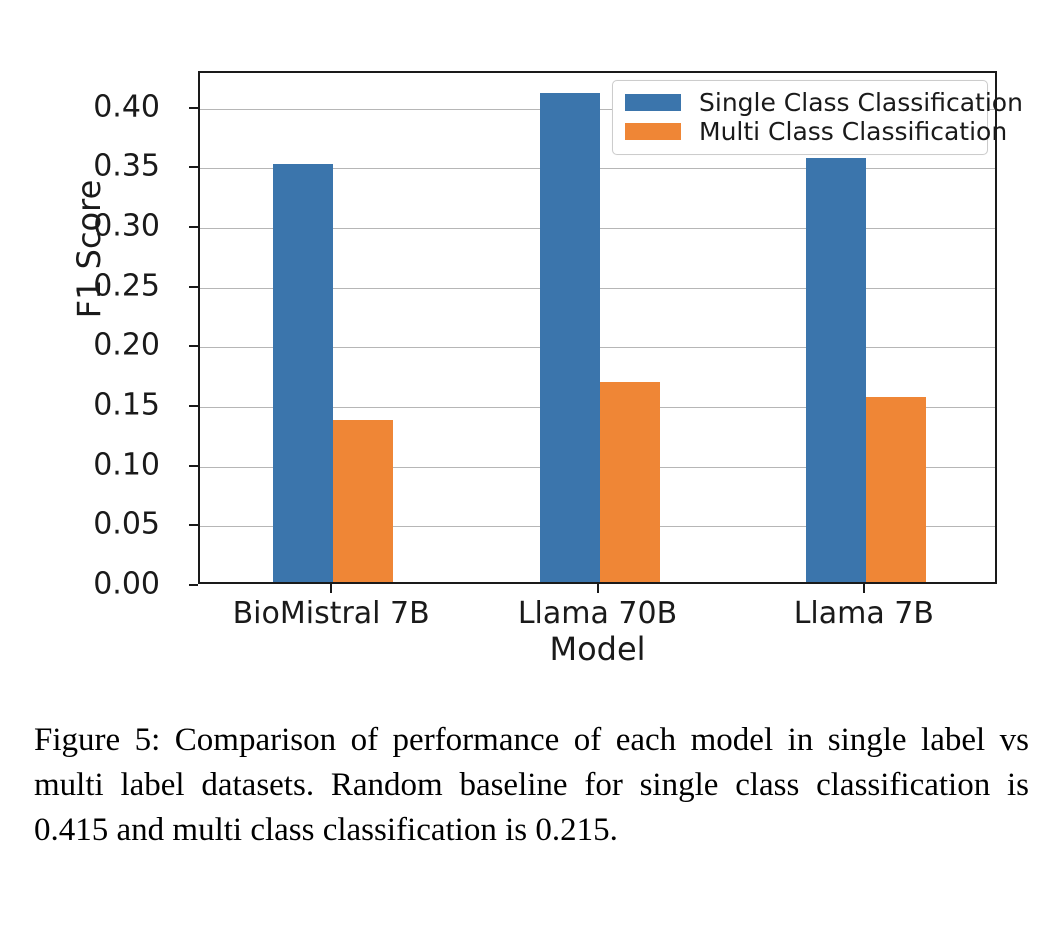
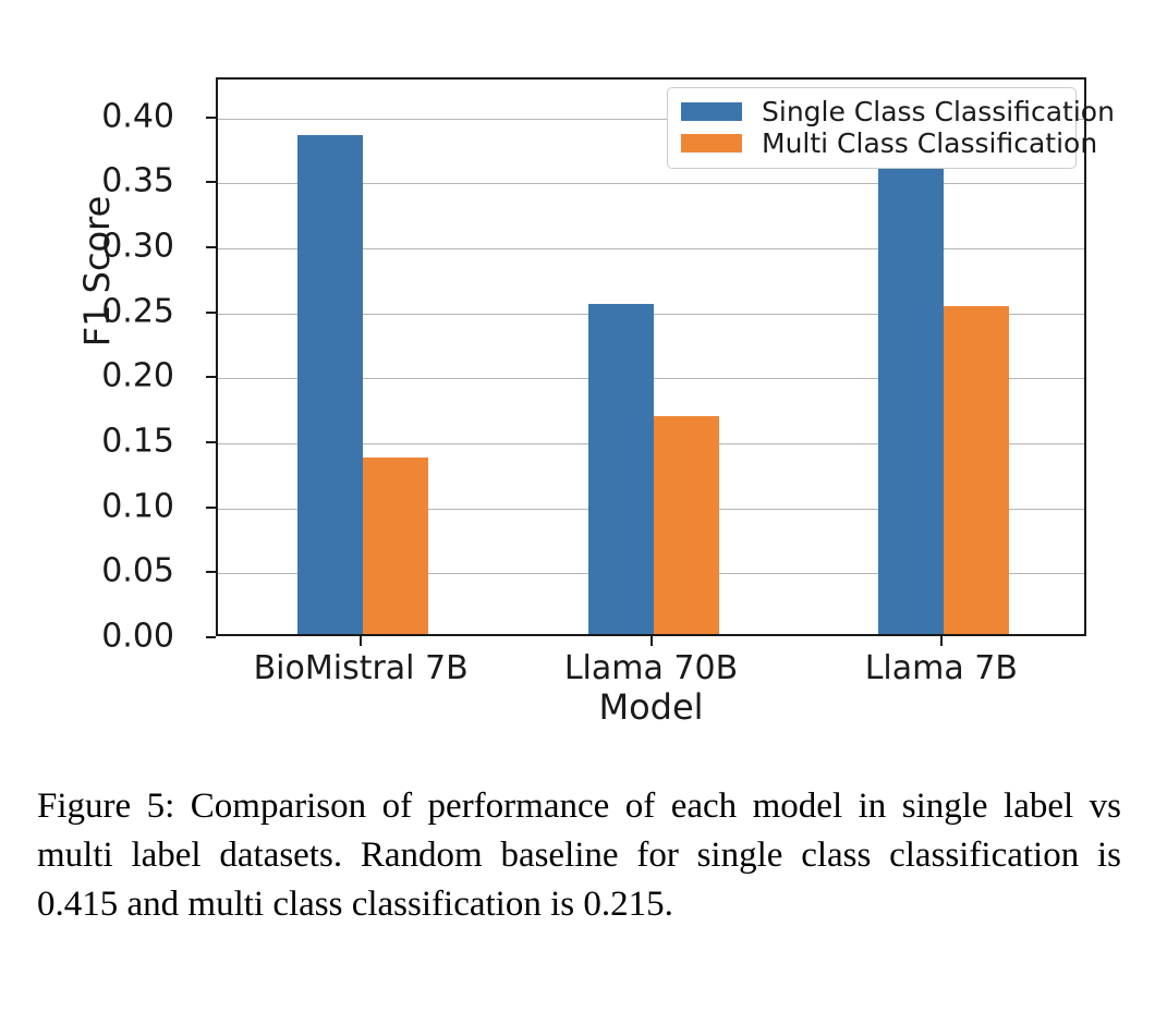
Single Class Classification/BioMistral 7B: 0.350 -> 0.384
Single Class Classification/Llama 70B: 0.410 -> 0.254
Single Class Classification/Llama 7B: 0.355 -> 0.372
Multi Class Classification/Llama 7B: 0.155 -> 0.252
